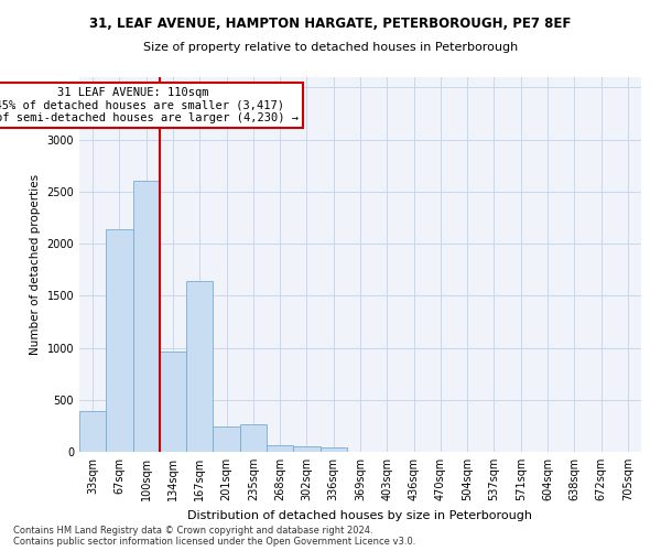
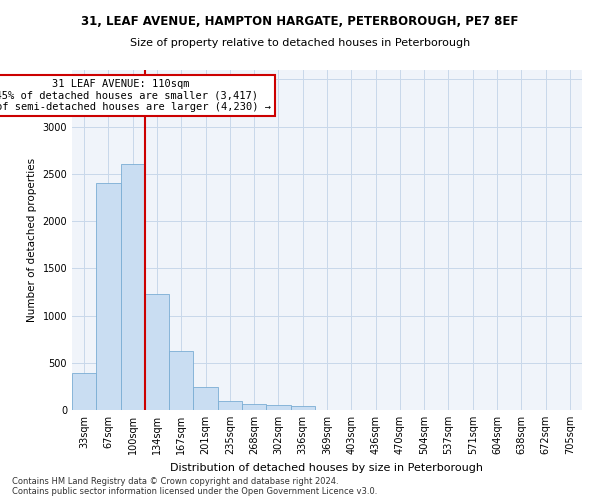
67sqm: 2140 -> 2400
134sqm: 960 -> 1230
167sqm: 1640 -> 620
235sqm: 260 -> 100
